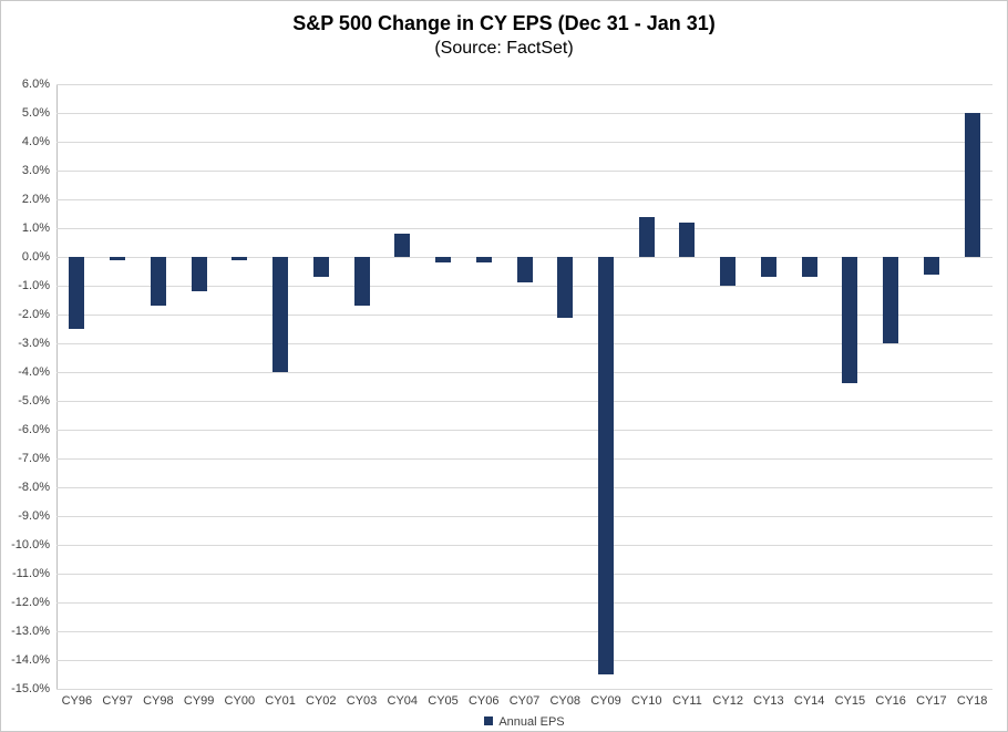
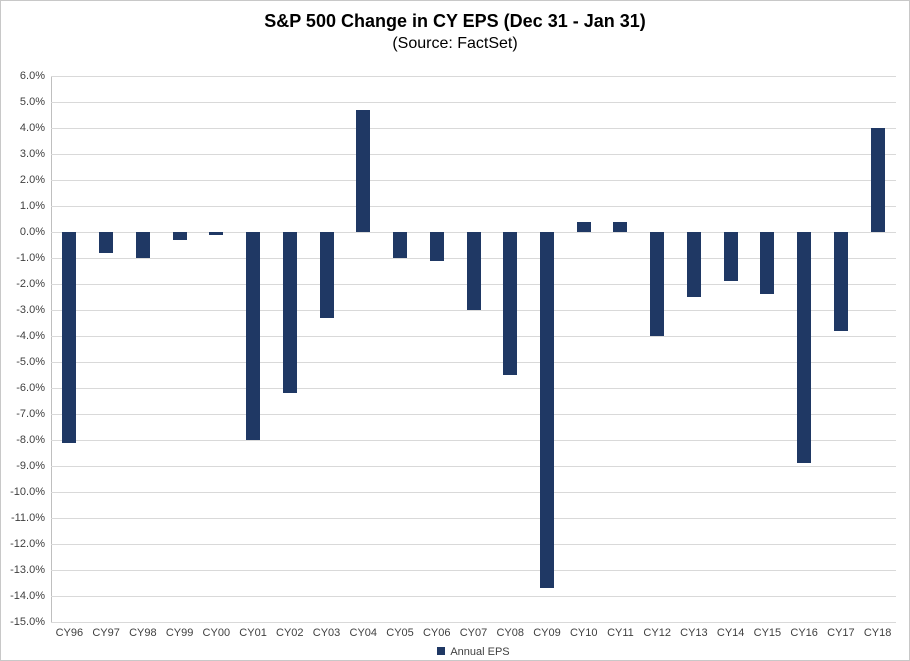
CY96: -2.5% -> -8.1%
CY97: -0.1% -> -0.8%
CY98: -1.7% -> -1.0%
CY99: -1.2% -> -0.3%
CY01: -4.0% -> -8.0%
CY02: -0.7% -> -6.2%
CY03: -1.7% -> -3.3%
CY04: 0.8% -> 4.7%
CY05: -0.2% -> -1.0%
CY06: -0.2% -> -1.1%
CY07: -0.9% -> -3.0%
CY08: -2.1% -> -5.5%
CY09: -14.5% -> -13.7%
CY10: 1.4% -> 0.4%
CY11: 1.2% -> 0.4%
CY12: -1.0% -> -4.0%
CY13: -0.7% -> -2.5%
CY14: -0.7% -> -1.9%
CY15: -4.4% -> -2.4%
CY16: -3.0% -> -8.9%
CY17: -0.6% -> -3.8%
CY18: 5.0% -> 4.0%
